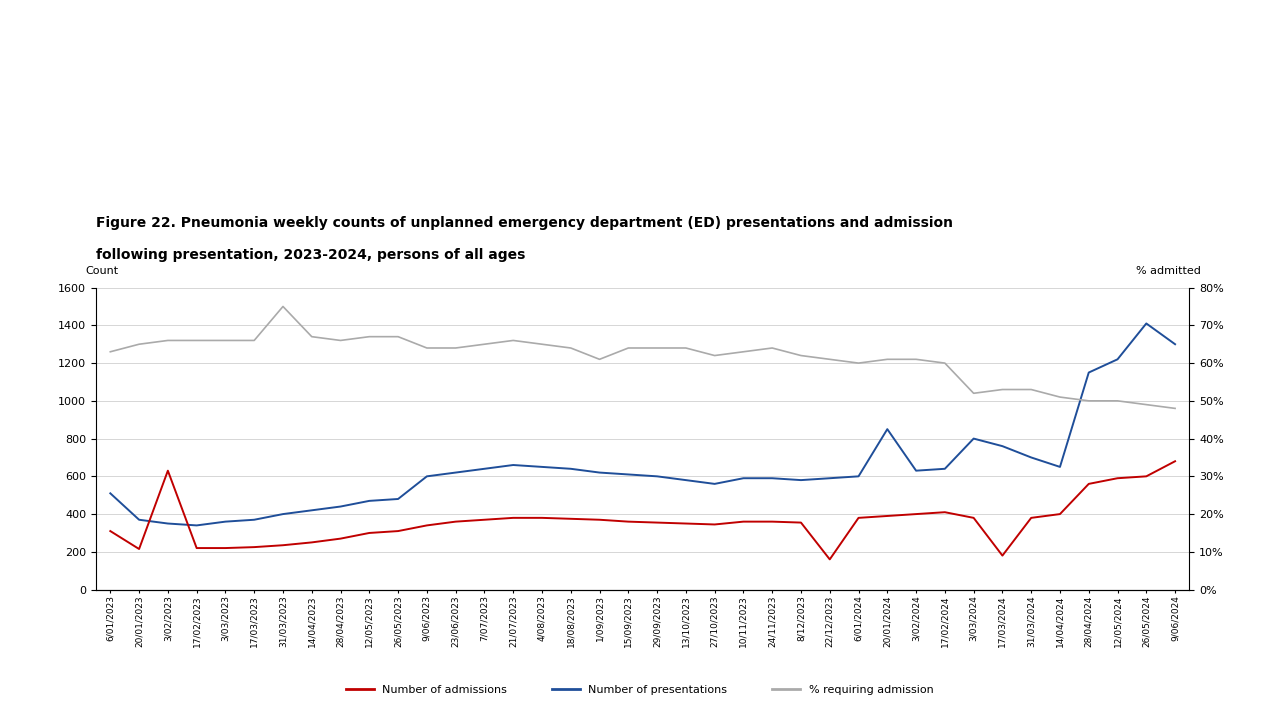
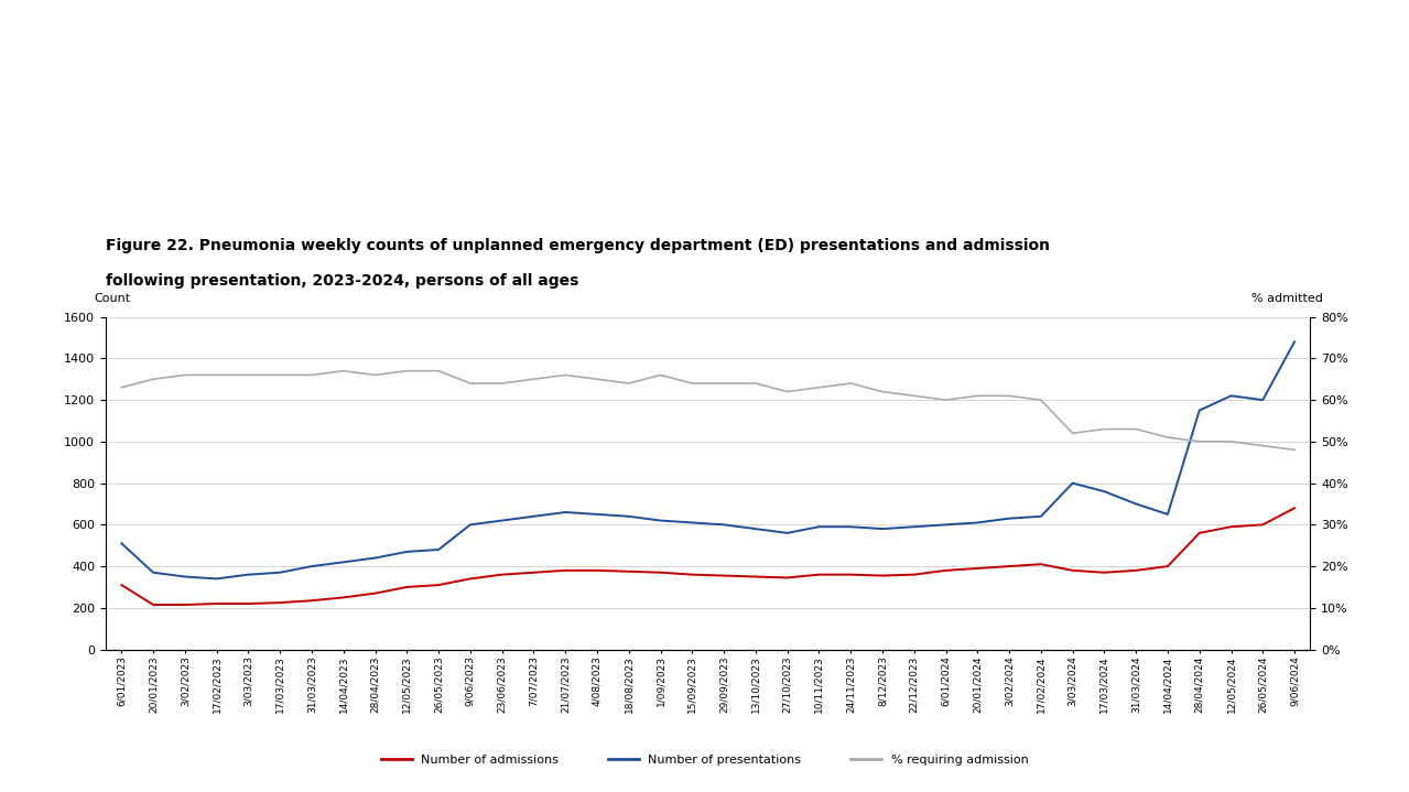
Number of admissions/3/02/2023: 630 -> 220
% requiring admission/31/03/2023: 75% -> 66%
% requiring admission/1/09/2023: 61% -> 66%
Number of admissions/22/12/2023: 160 -> 360
Number of presentations/20/01/2024: 850 -> 610
Number of admissions/17/03/2024: 180 -> 370
Number of presentations/26/05/2024: 1410 -> 1200
Number of presentations/9/06/2024: 1300 -> 1480
